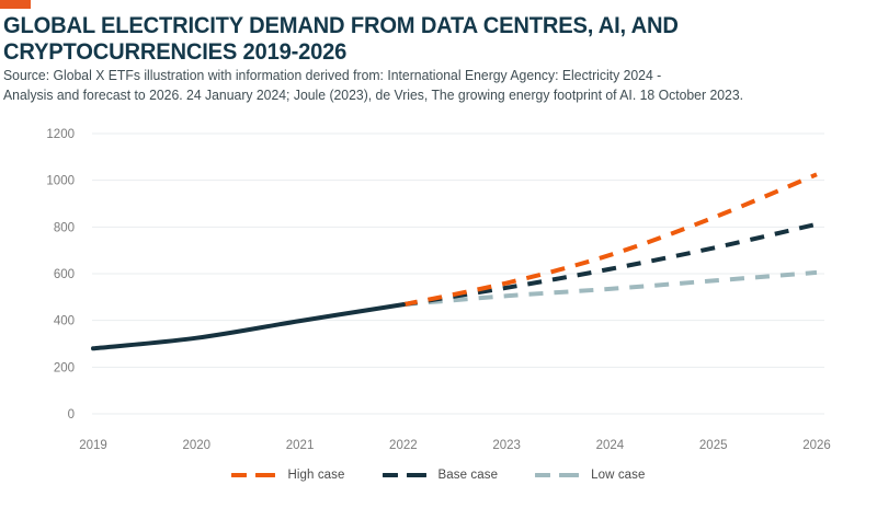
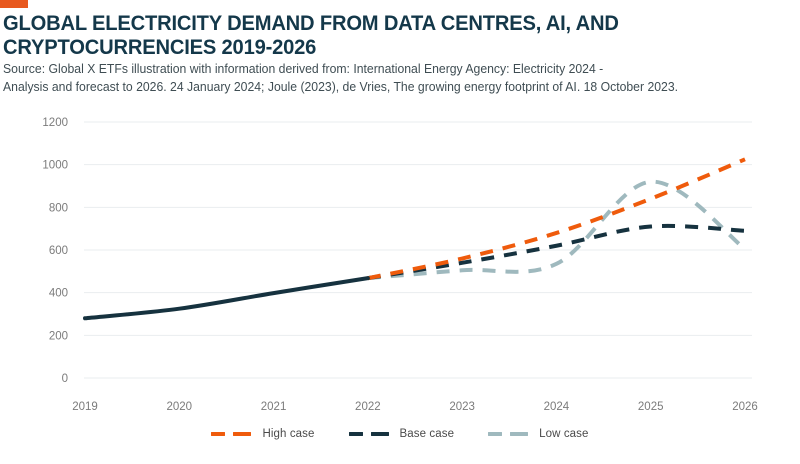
Low case/2025: 570 -> 920
Base case/2026: 810 -> 690
